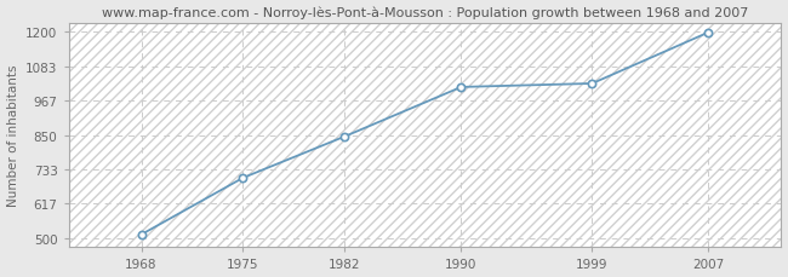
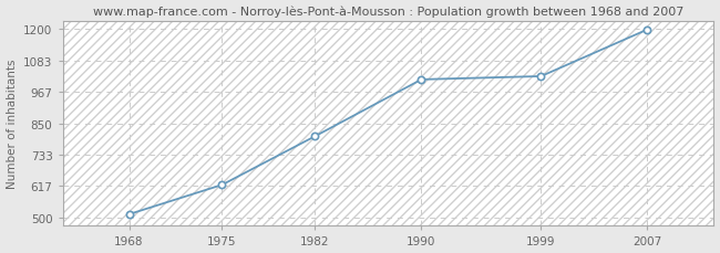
1975: 705 -> 622
1982: 845 -> 802
